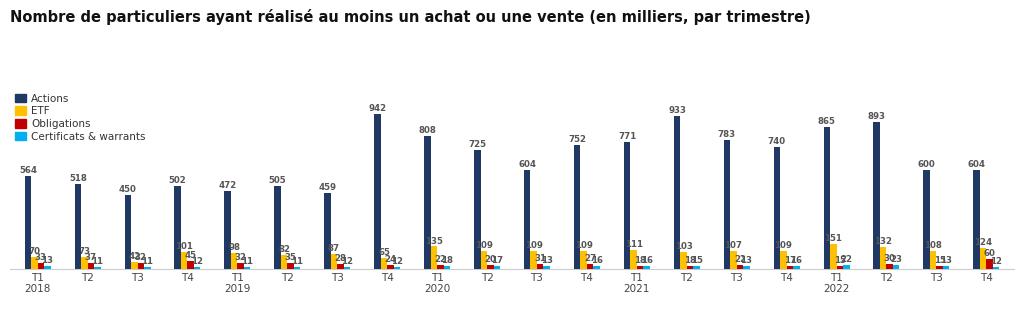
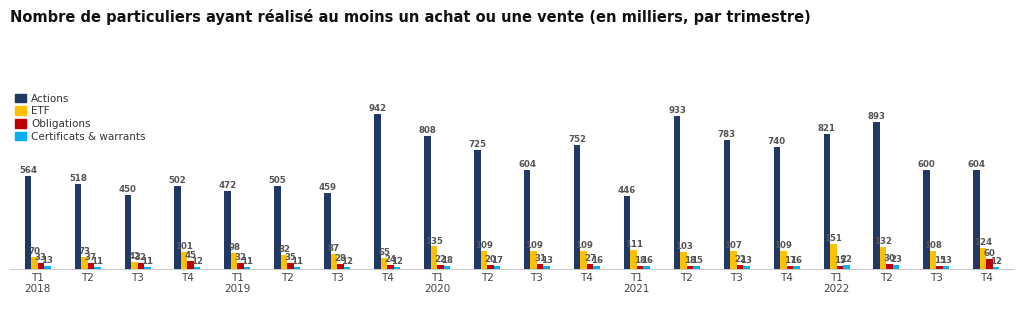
Actions/T1 2021: 771 -> 446
Actions/T1 2022: 865 -> 821
